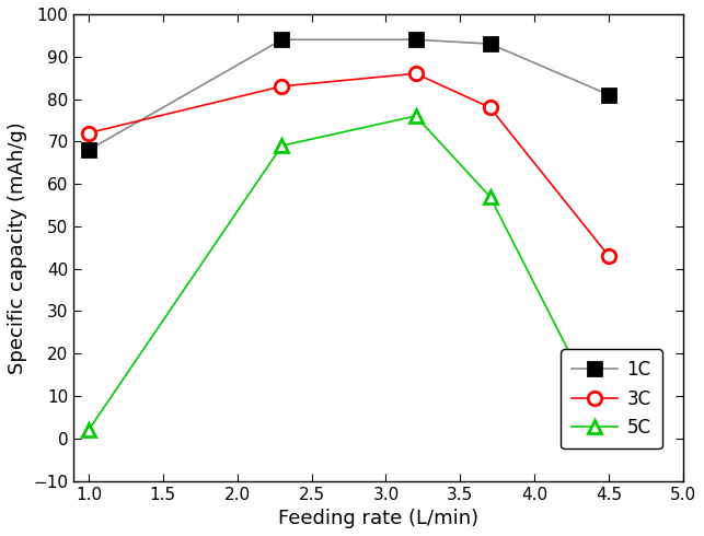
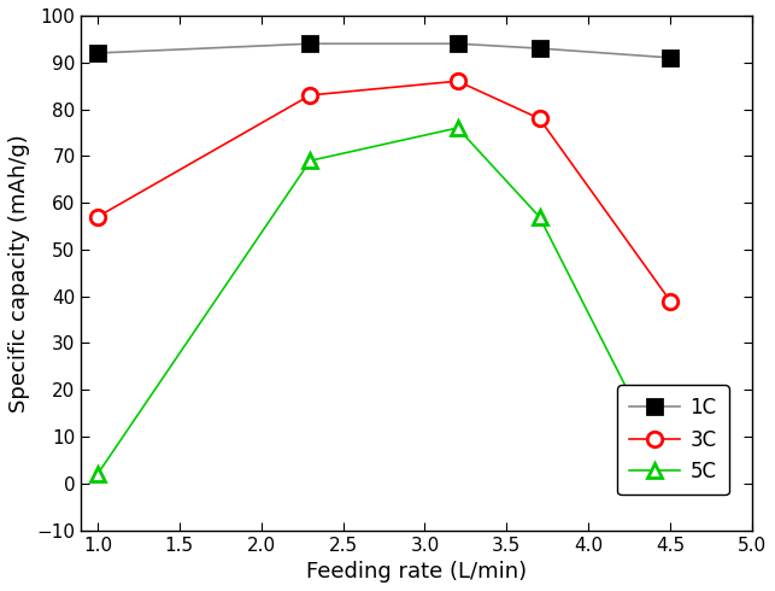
1C/1.0: 68 -> 92
3C/1.0: 72 -> 57
1C/4.5: 81 -> 91
3C/4.5: 43 -> 39
